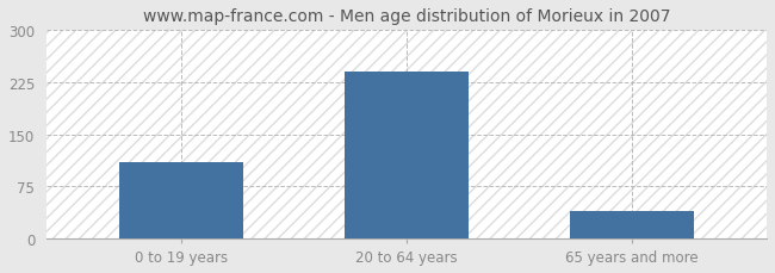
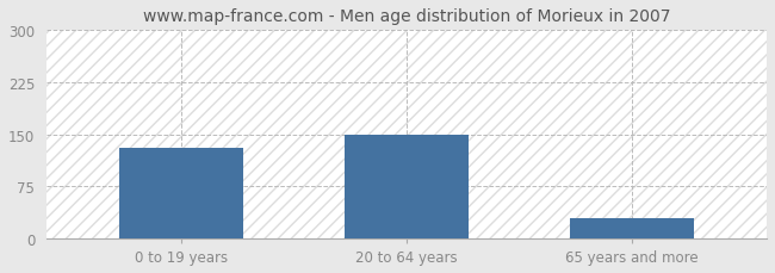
0 to 19 years: 110 -> 130
20 to 64 years: 240 -> 150
65 years and more: 40 -> 30
